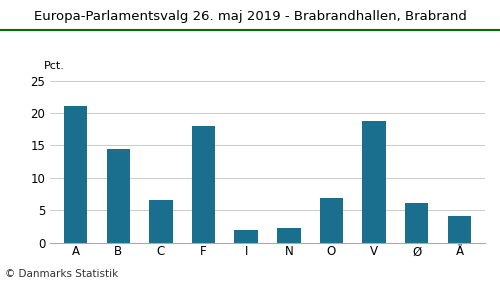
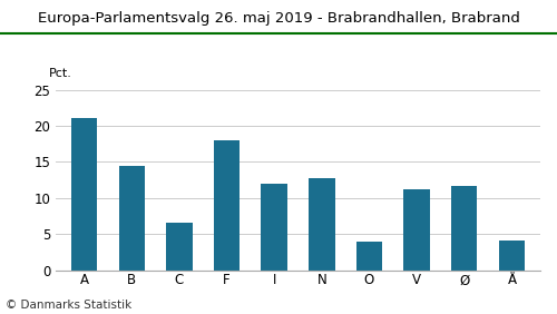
I: 2.0 -> 12.0
N: 2.3 -> 12.8
O: 6.8 -> 4.0
V: 18.7 -> 11.2
Ø: 6.1 -> 11.6
